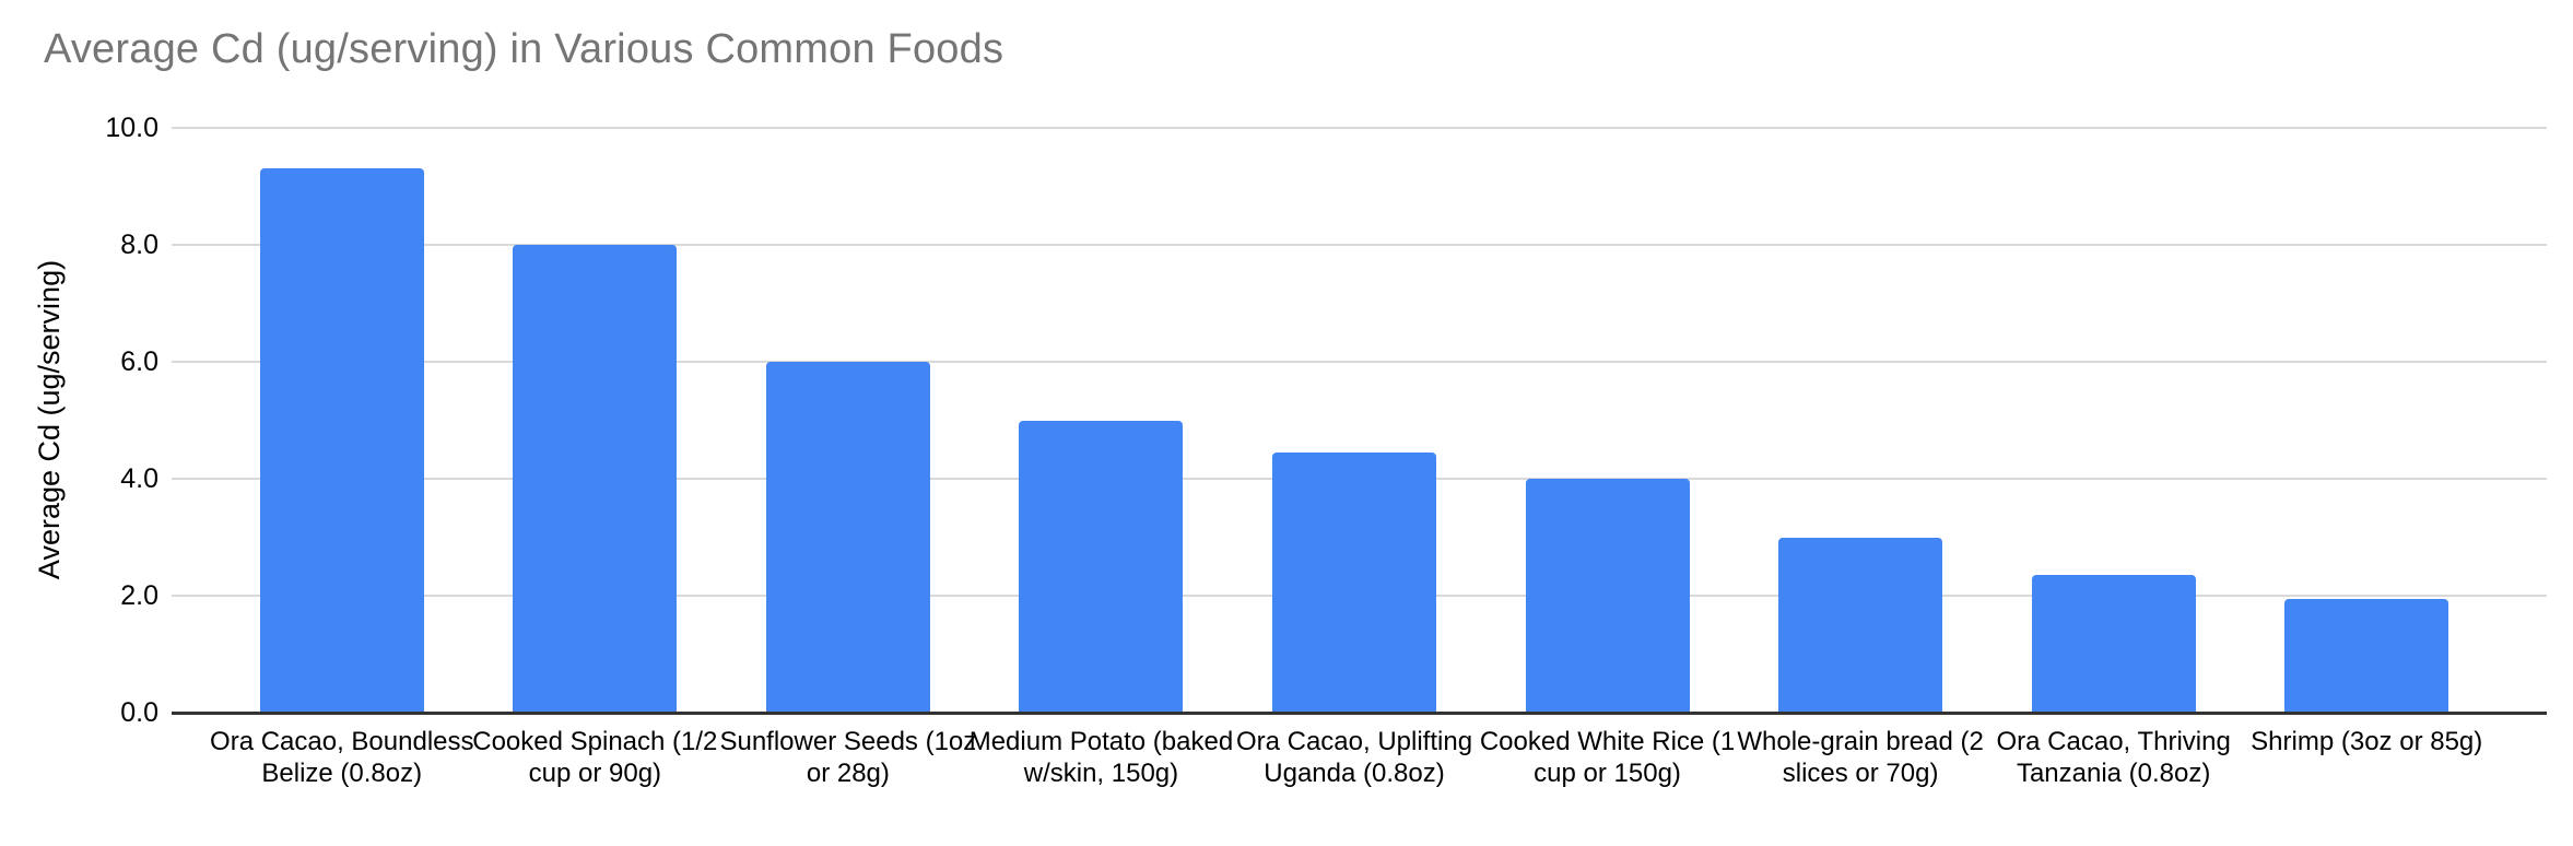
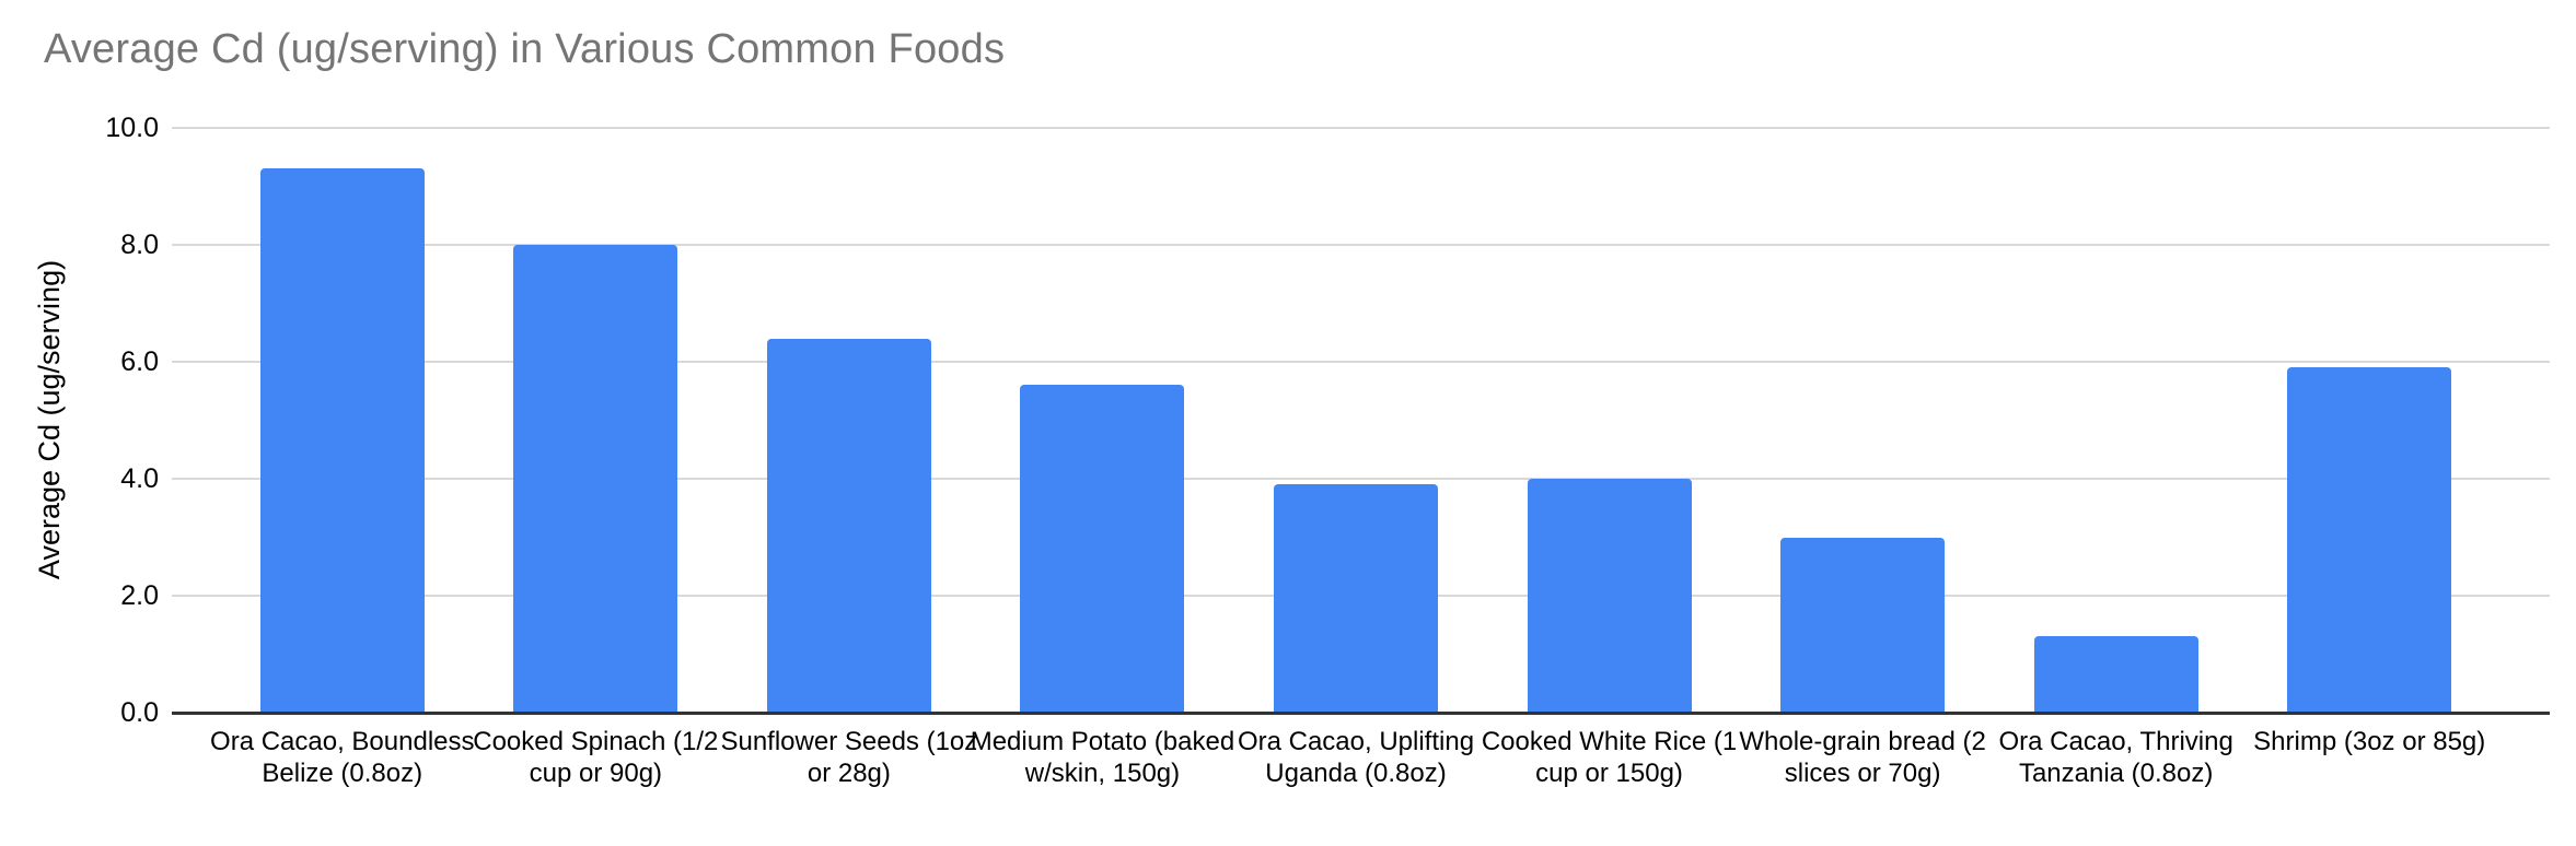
Sunflower Seeds (1oz or 28g): 6.0 -> 6.4
Medium Potato (baked w/skin, 150g): 5.0 -> 5.6
Ora Cacao, Uplifting Uganda (0.8oz): 4.5 -> 3.9
Ora Cacao, Thriving Tanzania (0.8oz): 2.4 -> 1.3
Shrimp (3oz or 85g): 1.9 -> 5.9
